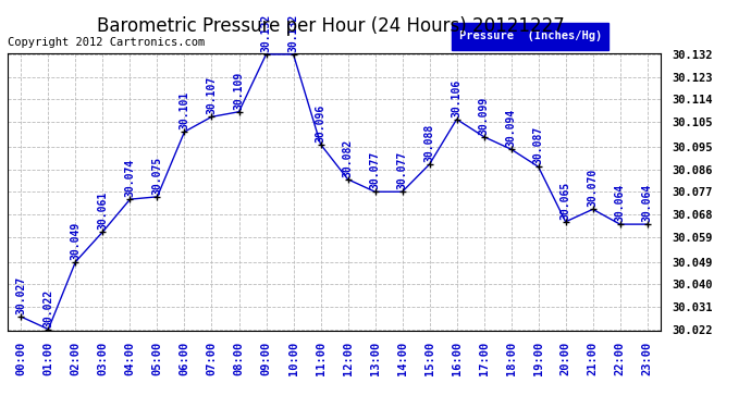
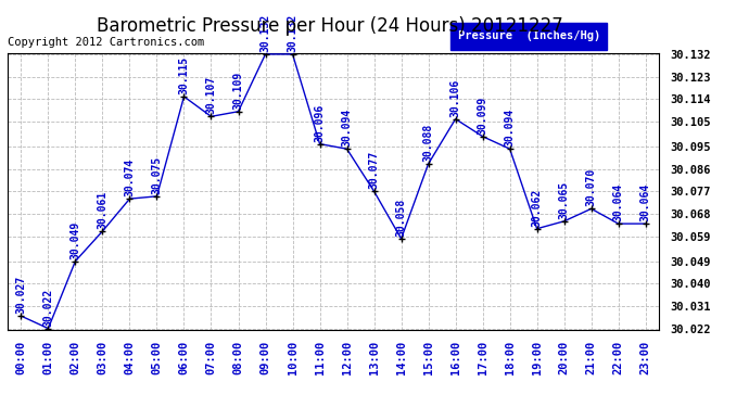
06:00: 30.101 -> 30.115
12:00: 30.082 -> 30.094
14:00: 30.077 -> 30.058
19:00: 30.087 -> 30.062
